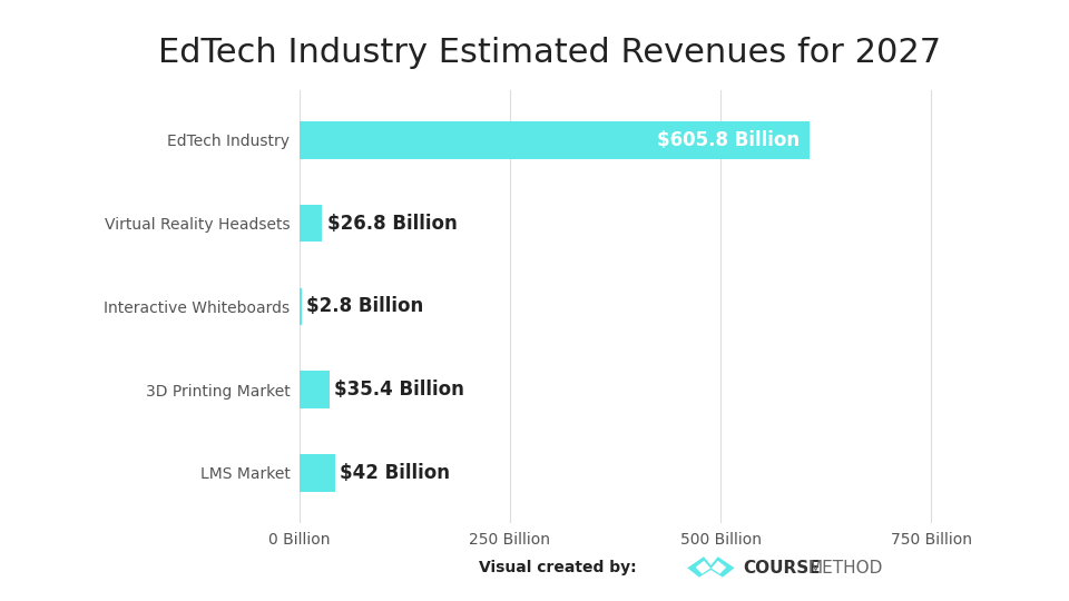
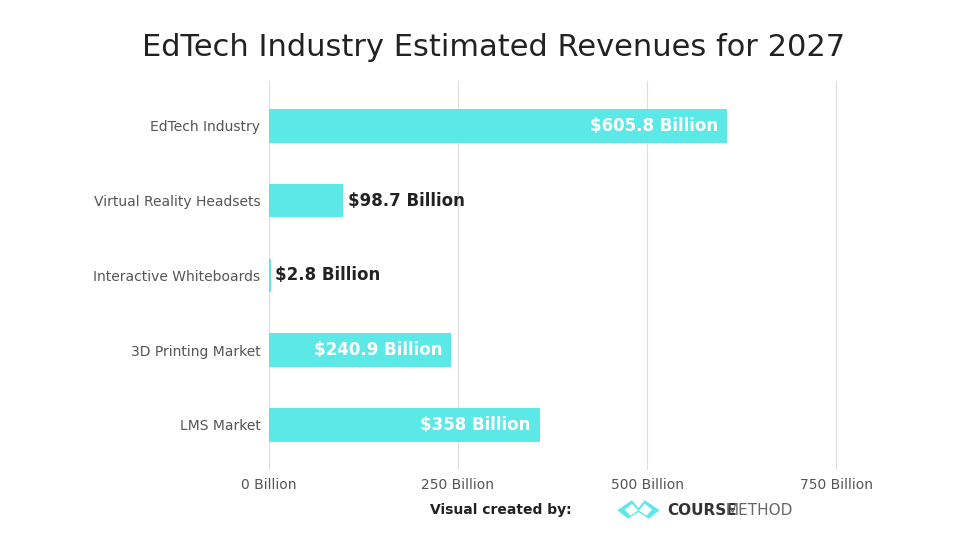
Virtual Reality Headsets: $26.8 -> $98.7
3D Printing Market: $35.4 -> $240.9
LMS Market: $42 -> $358
